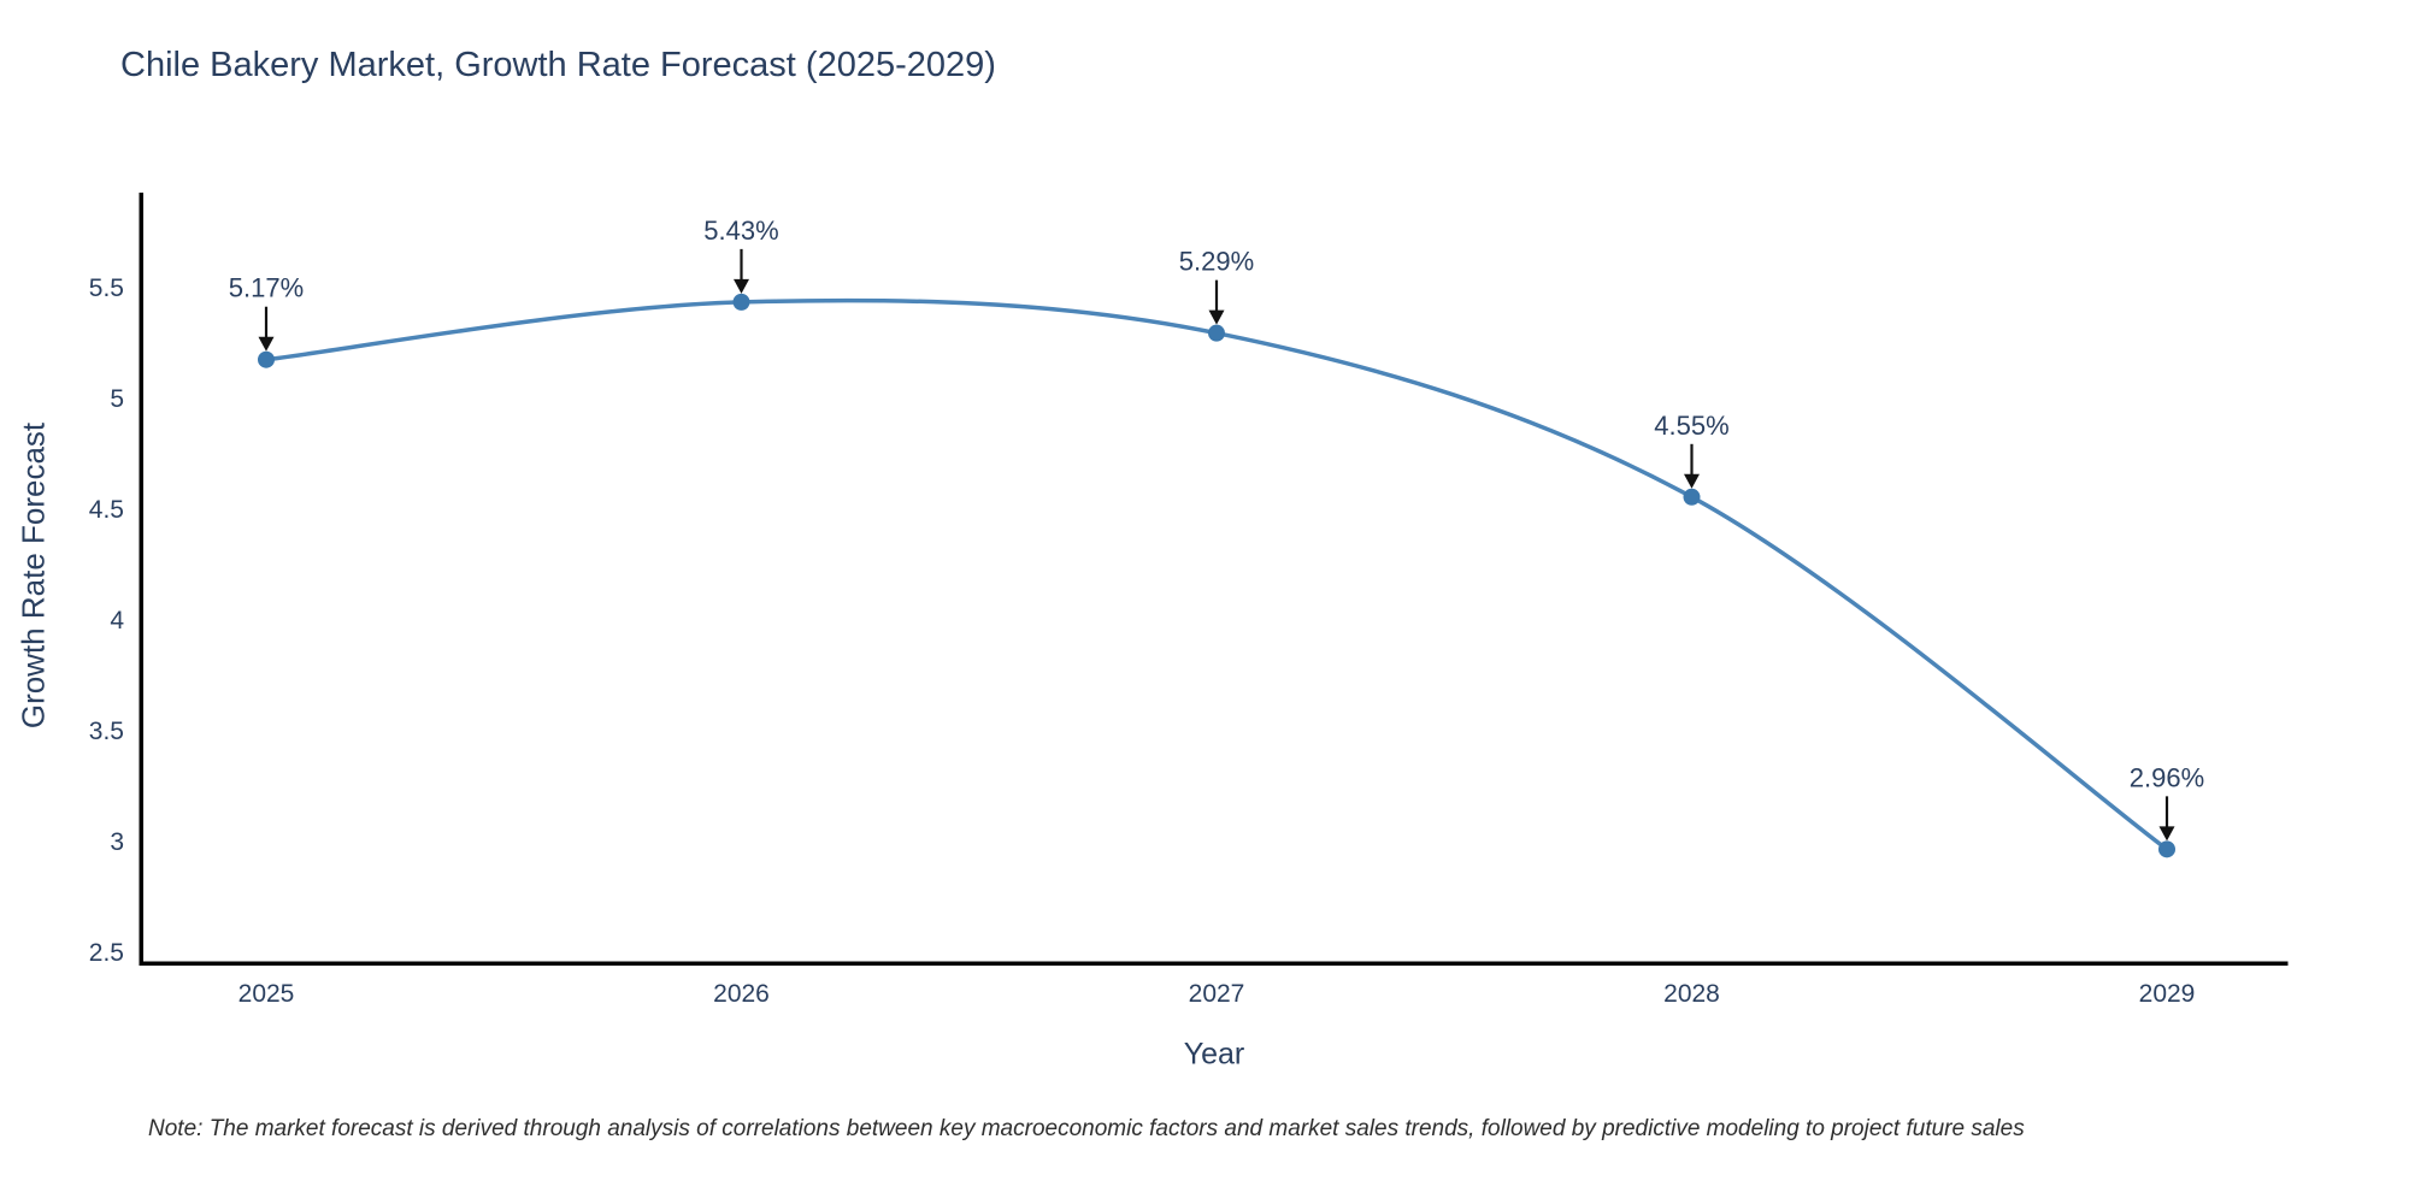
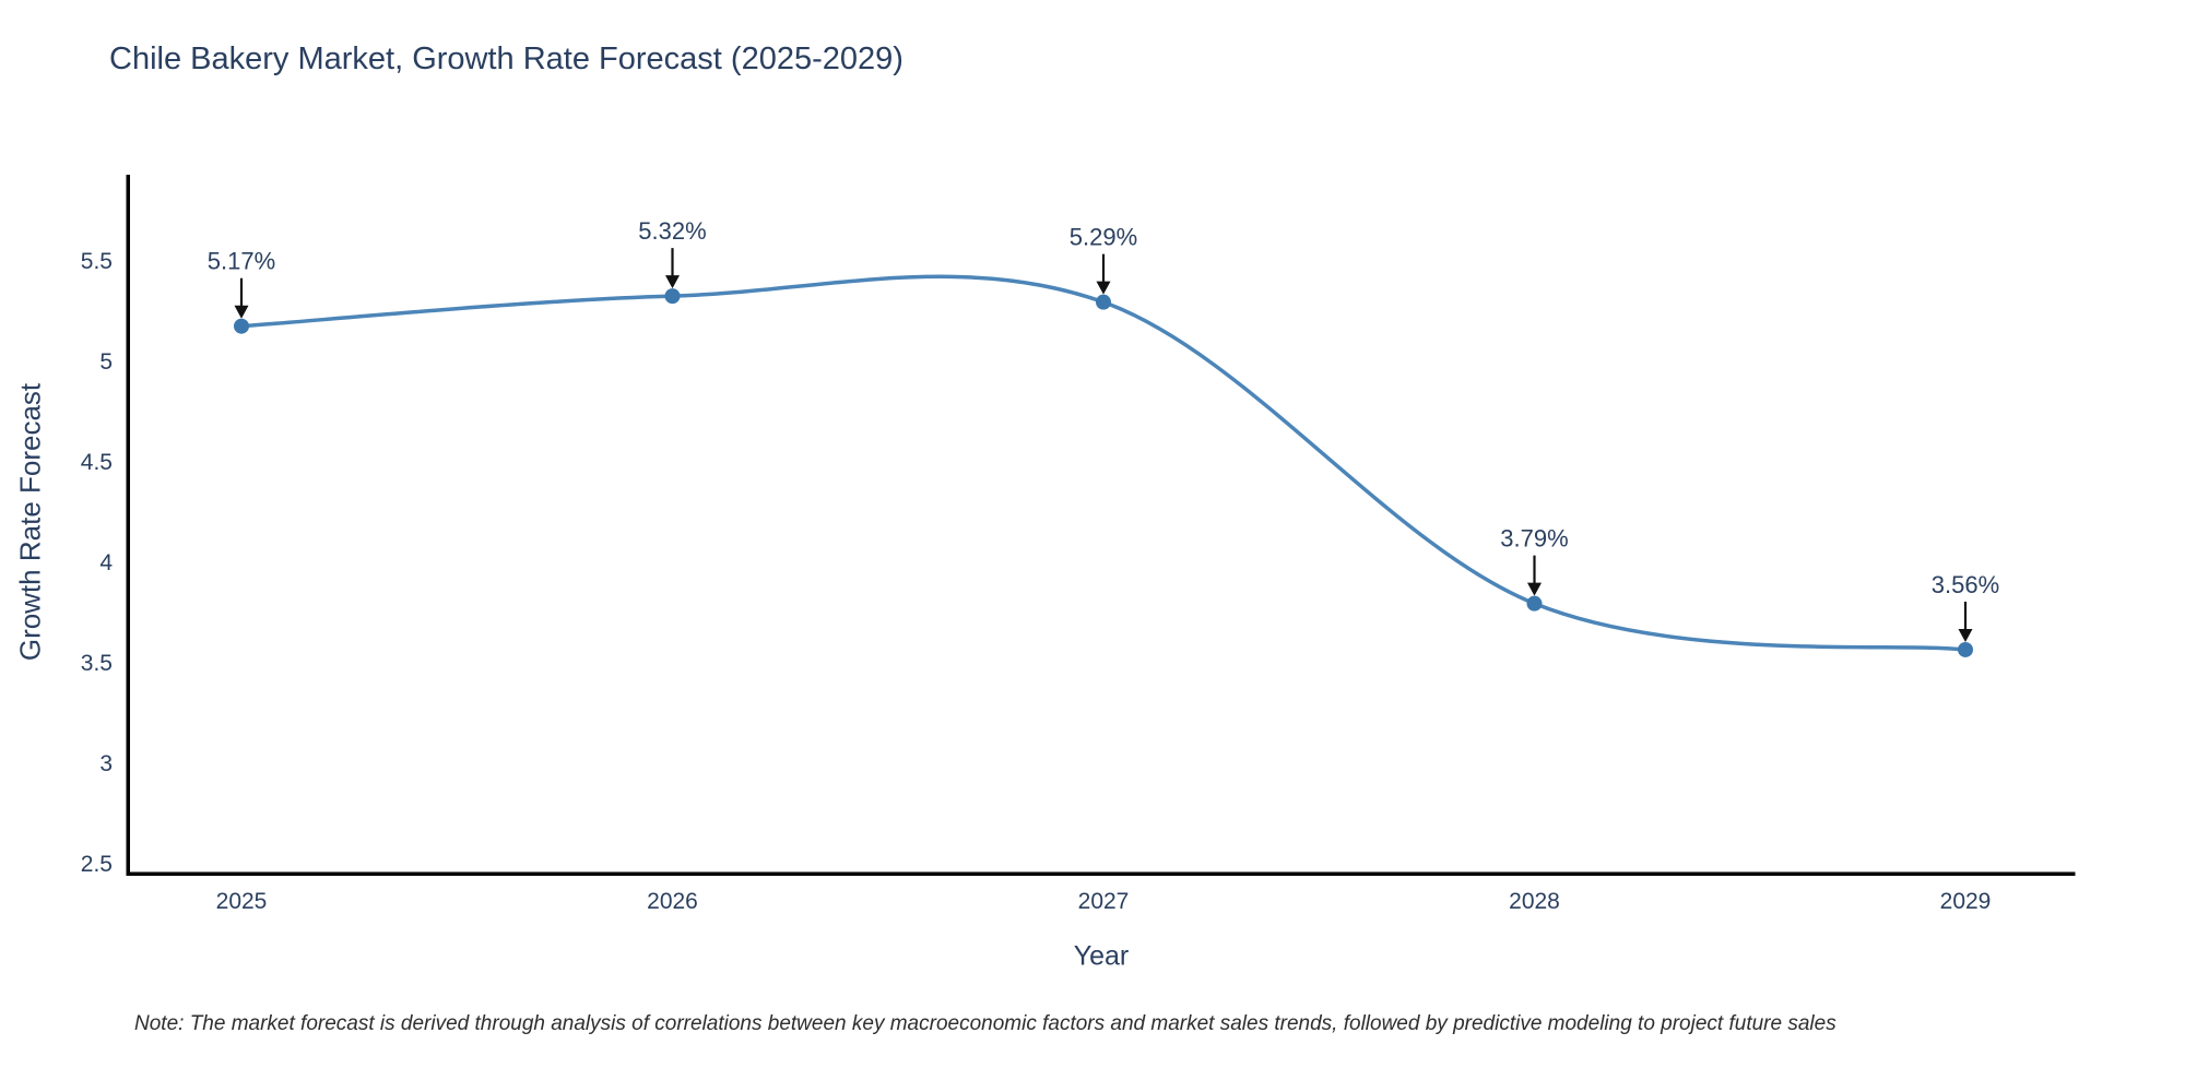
2026: 5.43% -> 5.32%
2028: 4.55% -> 3.79%
2029: 2.96% -> 3.56%
